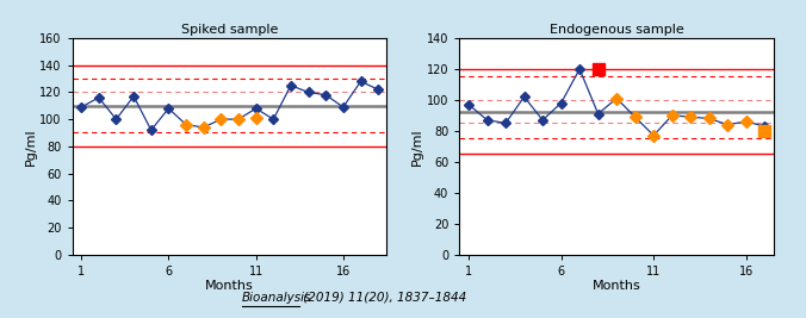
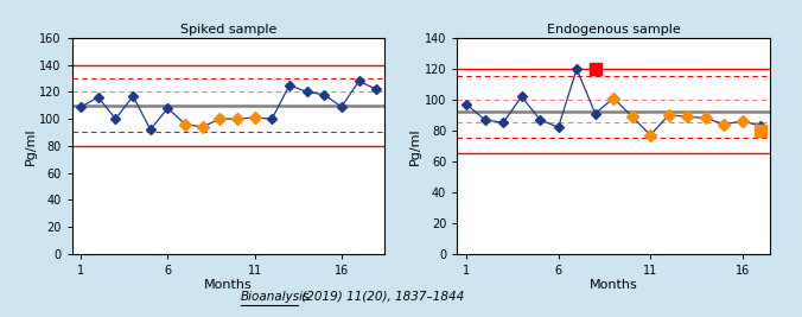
Spiked sample/11: 108 -> 101
Endogenous sample/6: 98 -> 82
